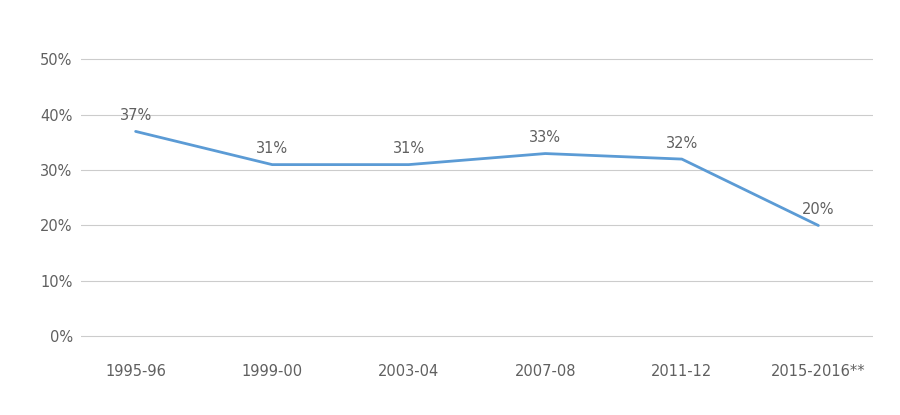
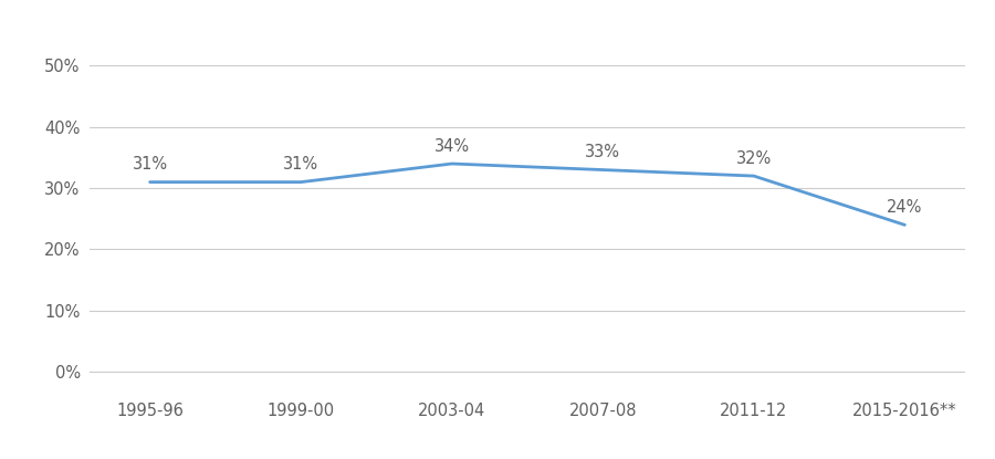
1995-96: 37% -> 31%
2003-04: 31% -> 34%
2015-2016**: 20% -> 24%
